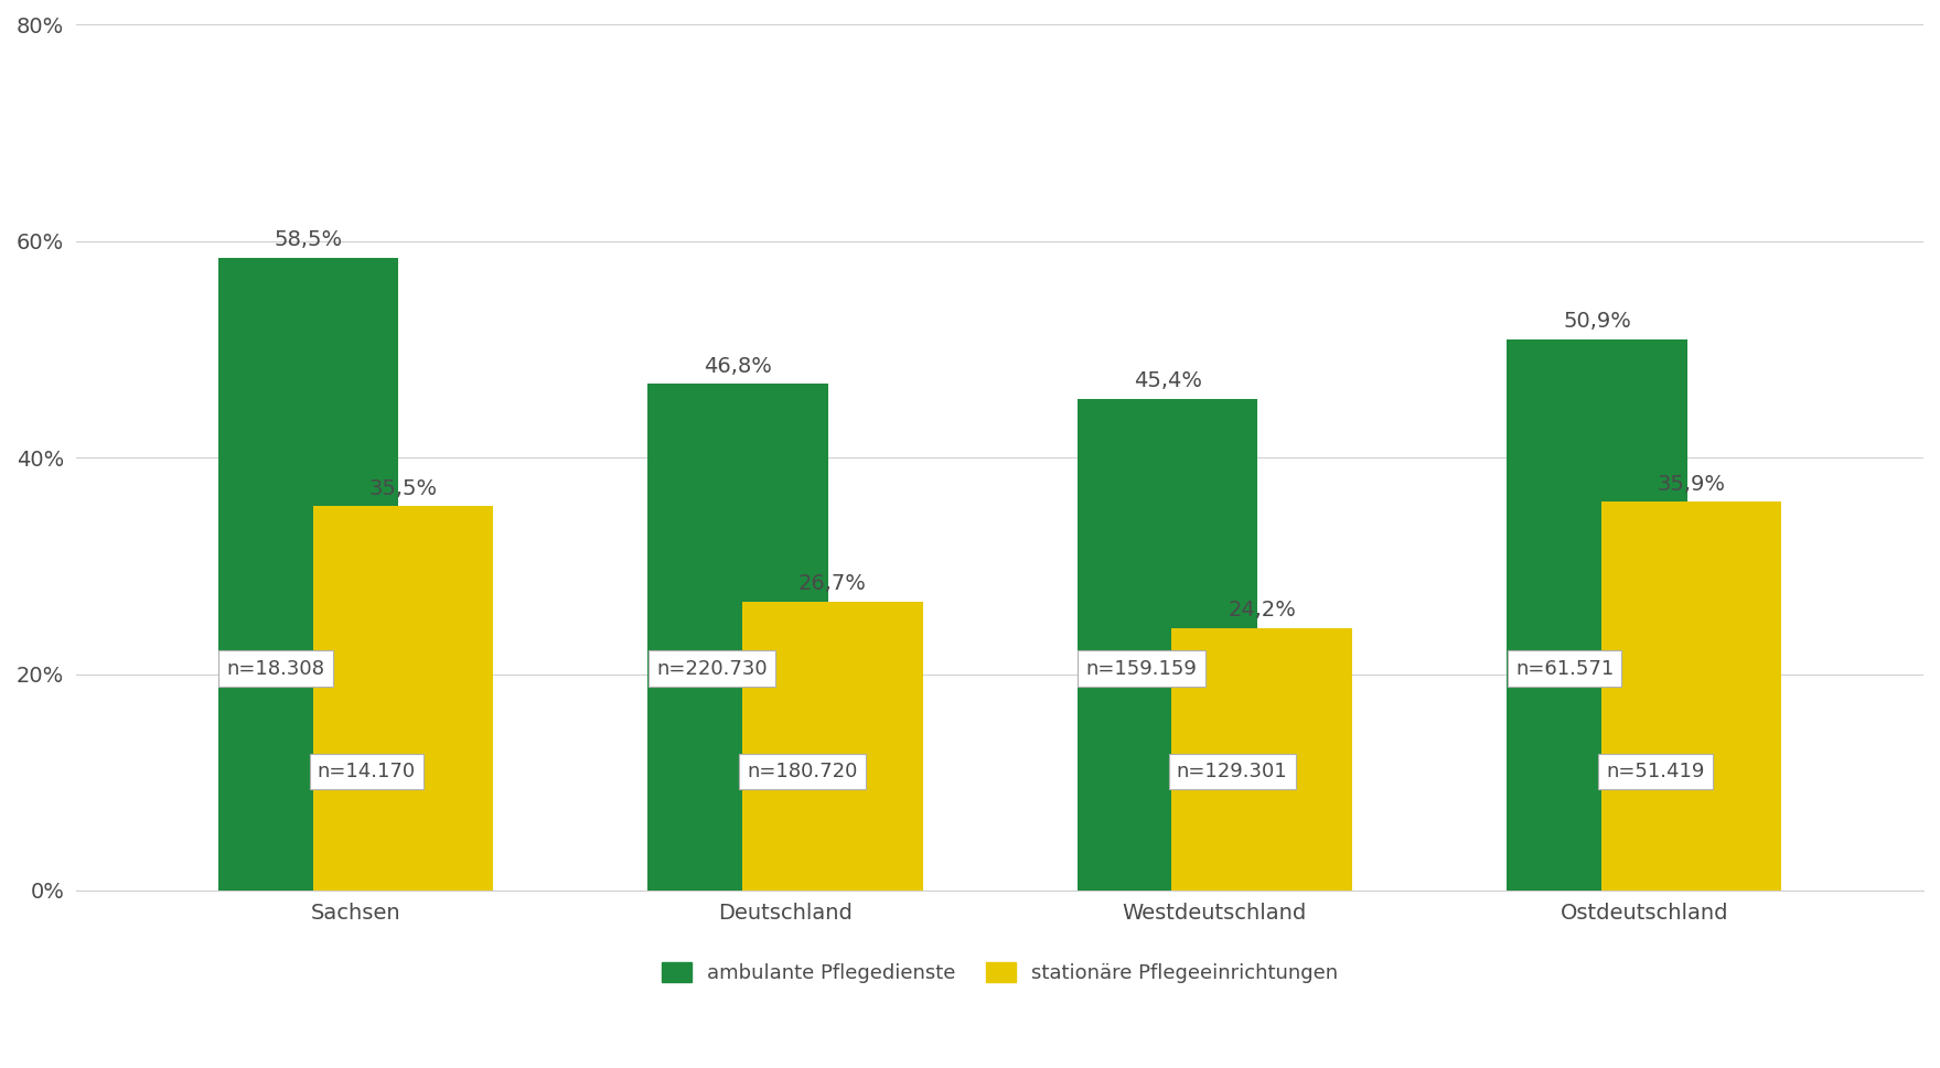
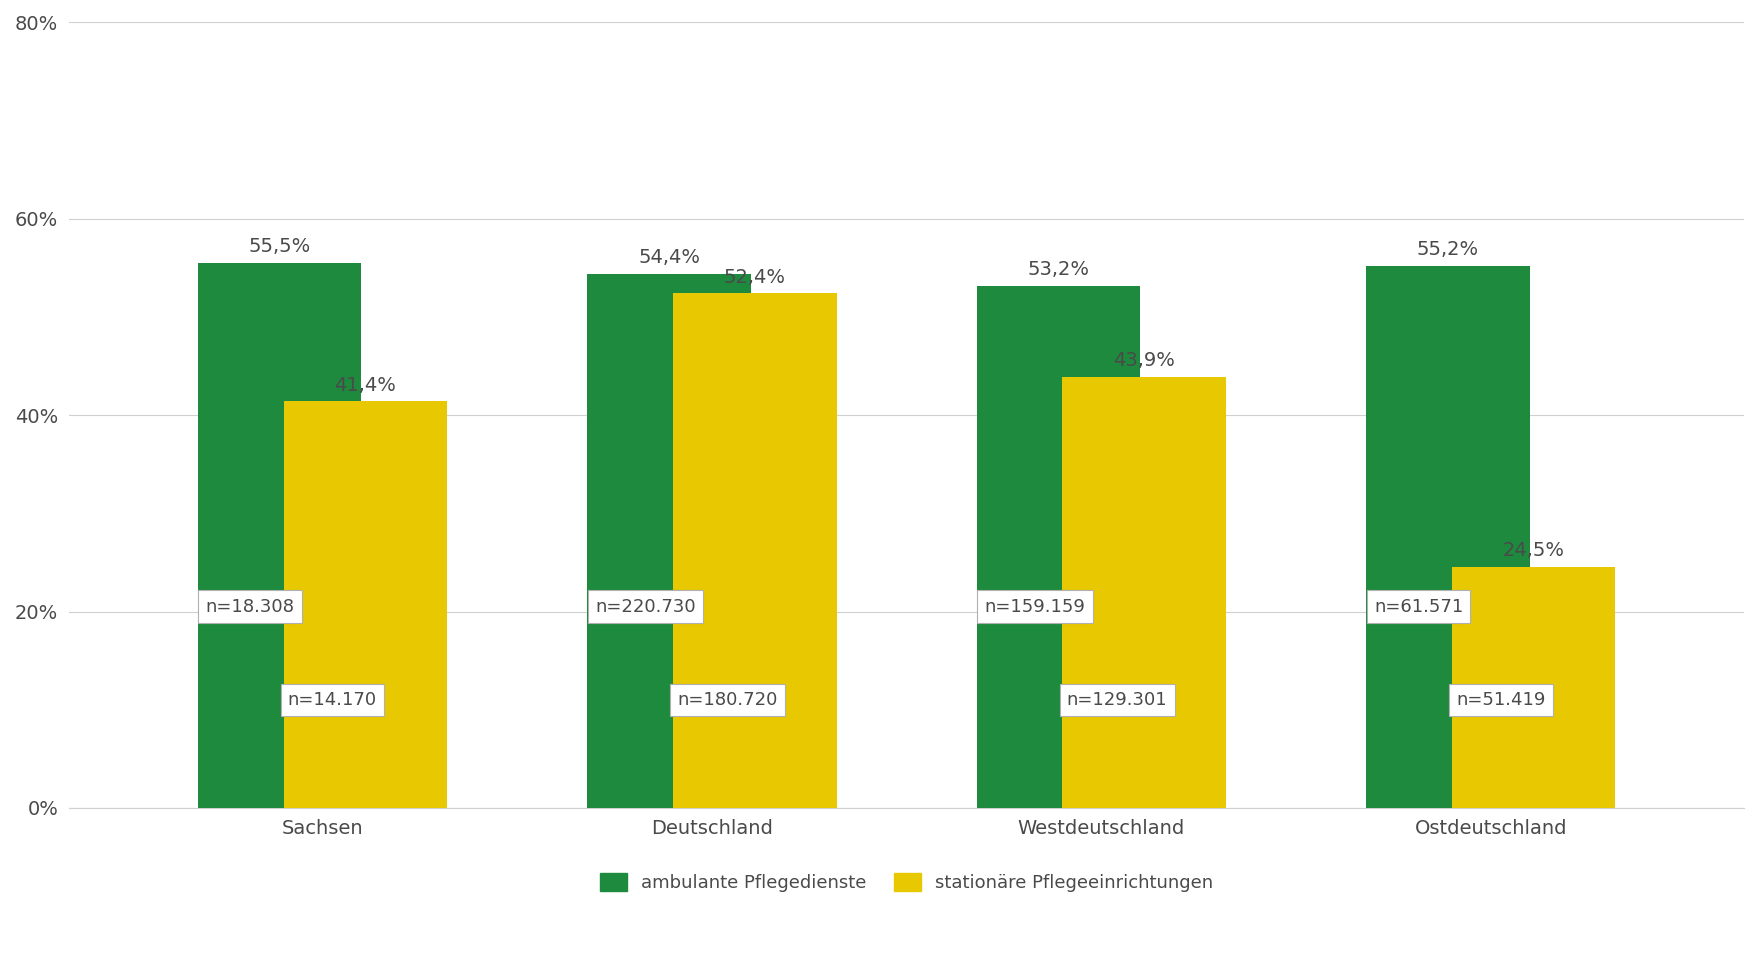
ambulante Pflegedienste/Sachsen: 58,5% -> 55,5%
stationäre Pflegeeinrichtungen/Sachsen: 35,5% -> 41,4%
ambulante Pflegedienste/Deutschland: 46,8% -> 54,4%
stationäre Pflegeeinrichtungen/Deutschland: 26,7% -> 52,4%
ambulante Pflegedienste/Westdeutschland: 45,4% -> 53,2%
stationäre Pflegeeinrichtungen/Westdeutschland: 24,2% -> 43,9%
ambulante Pflegedienste/Ostdeutschland: 50,9% -> 55,2%
stationäre Pflegeeinrichtungen/Ostdeutschland: 35,9% -> 24,5%
